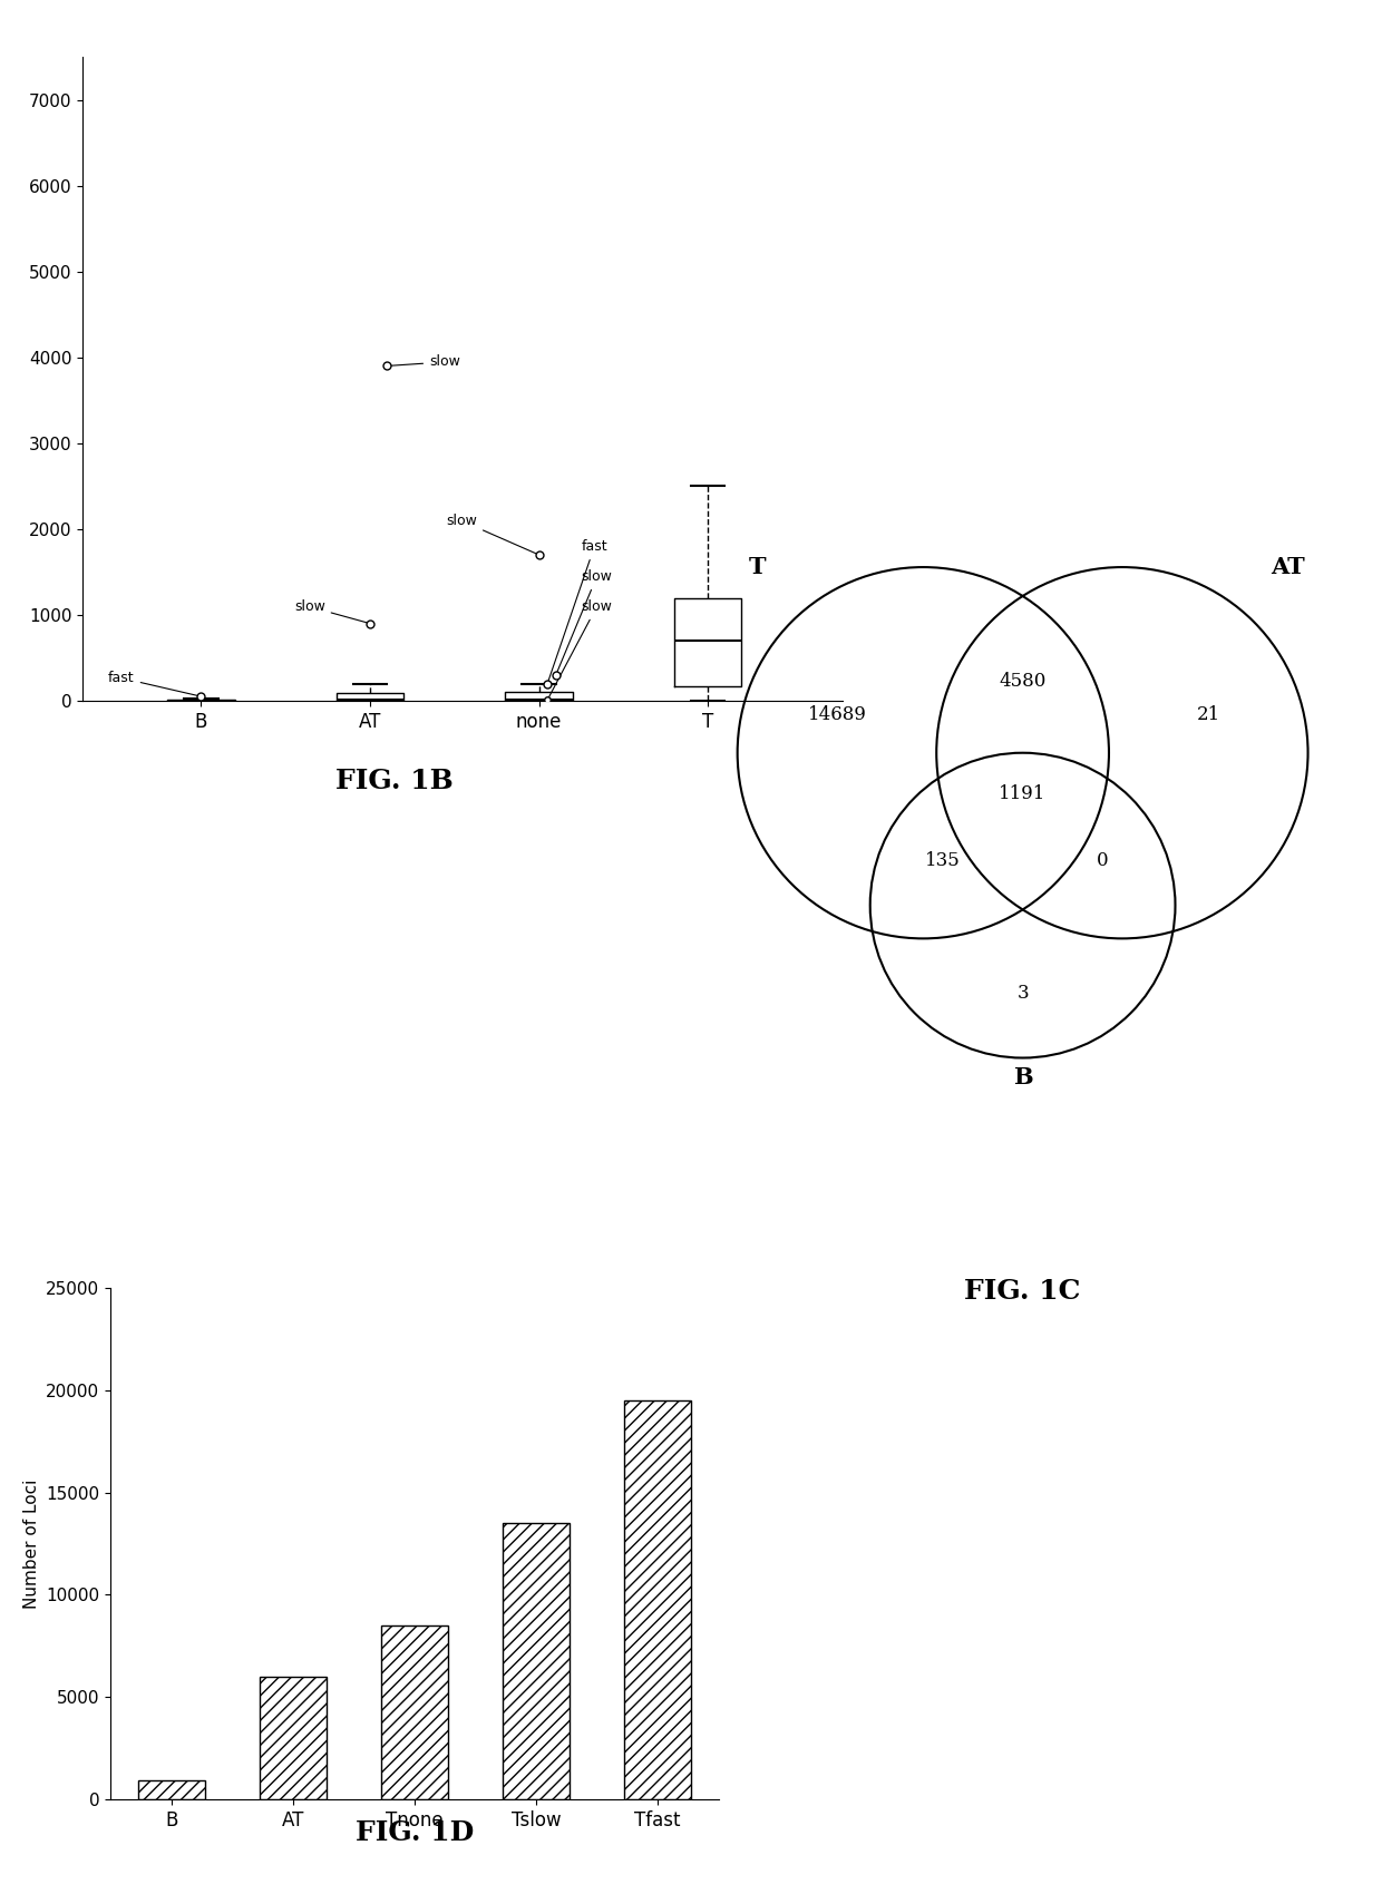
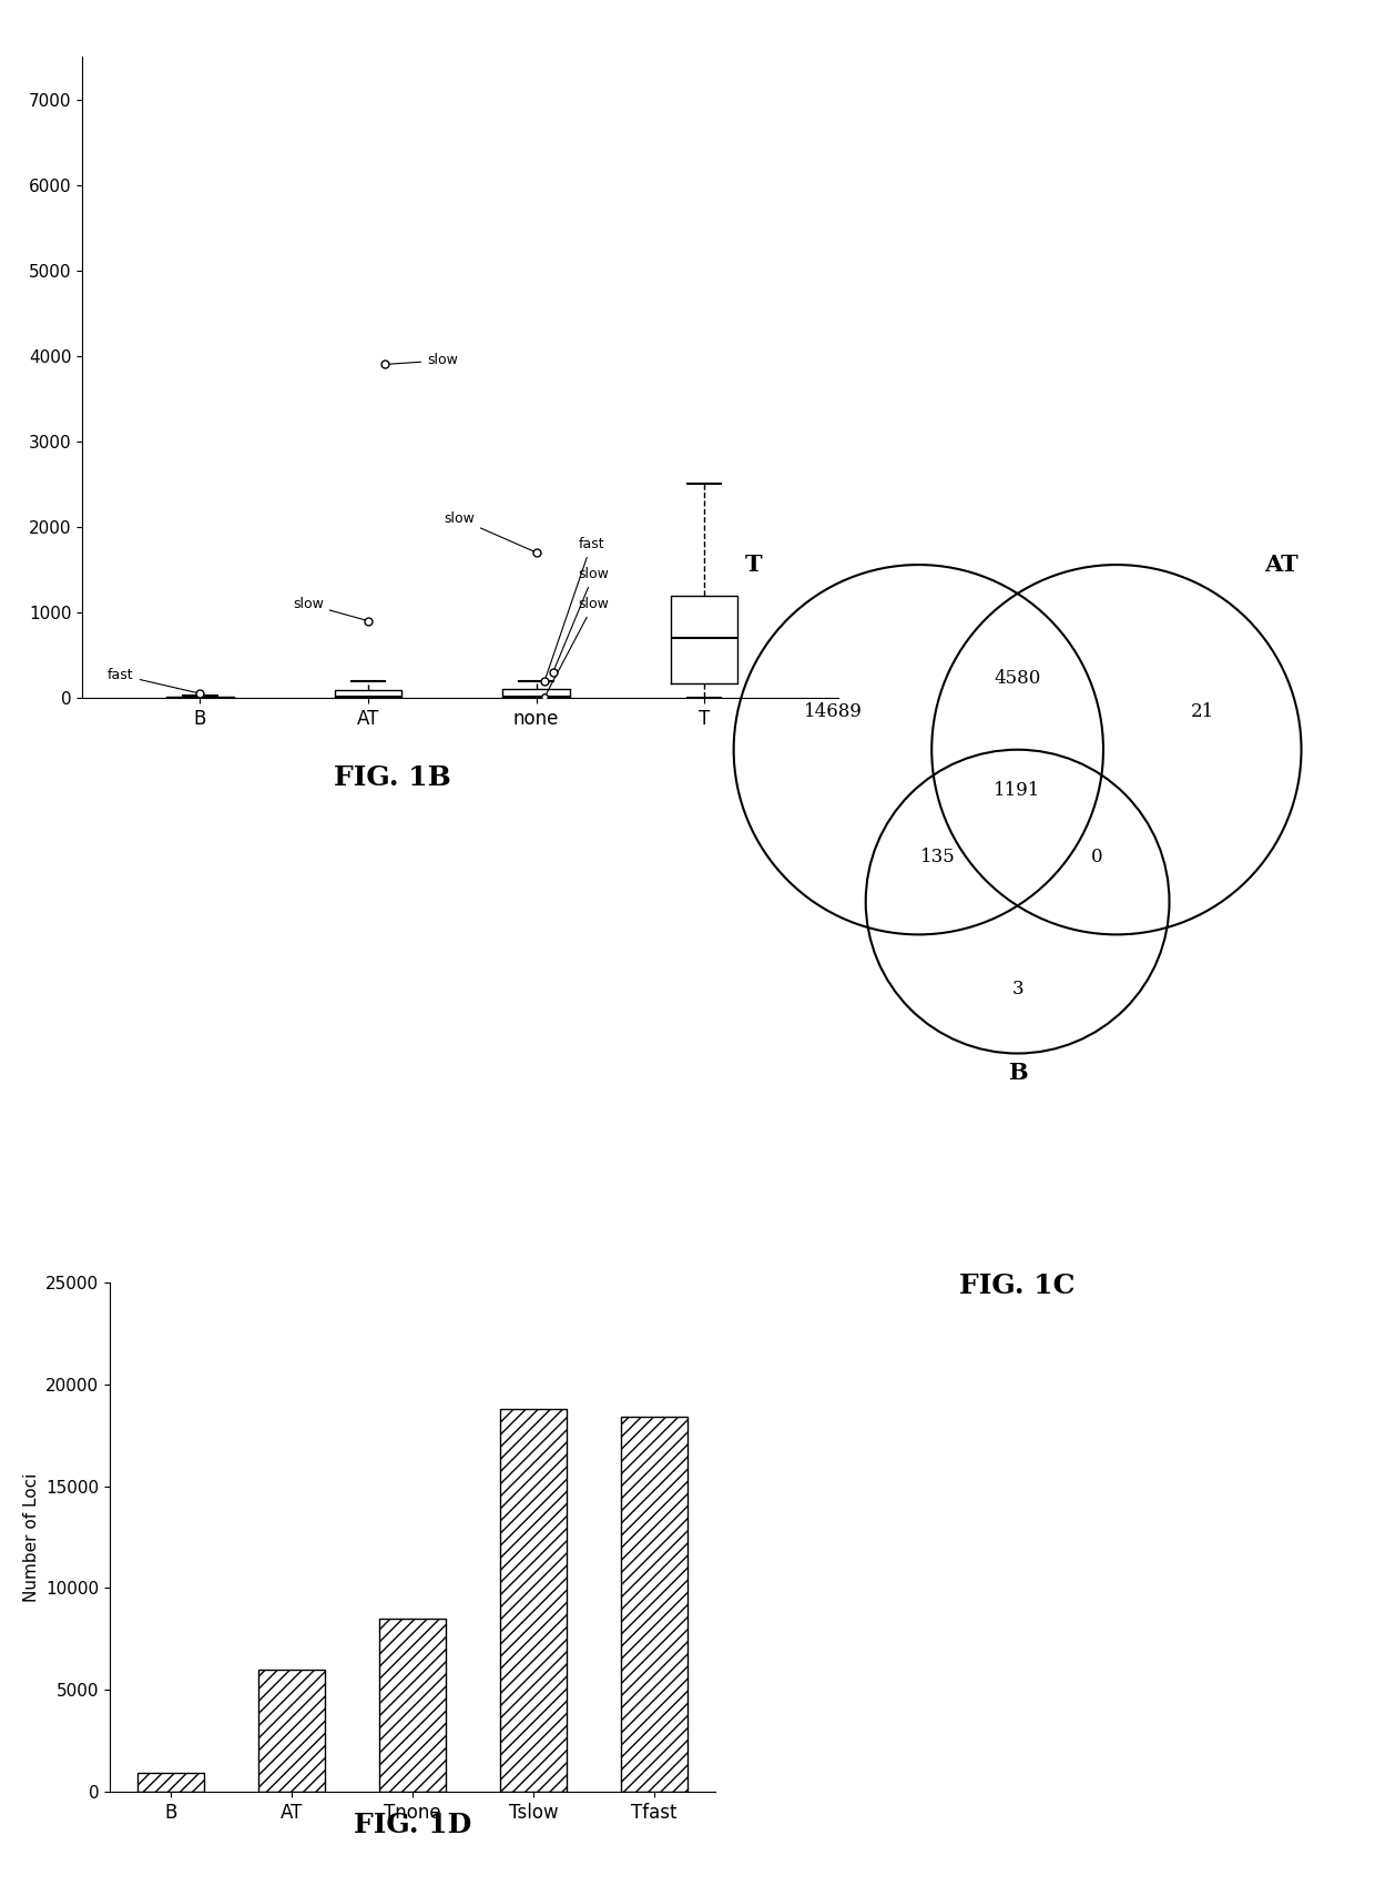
Tslow: 13500 -> 18800
Tfast: 19500 -> 18400
